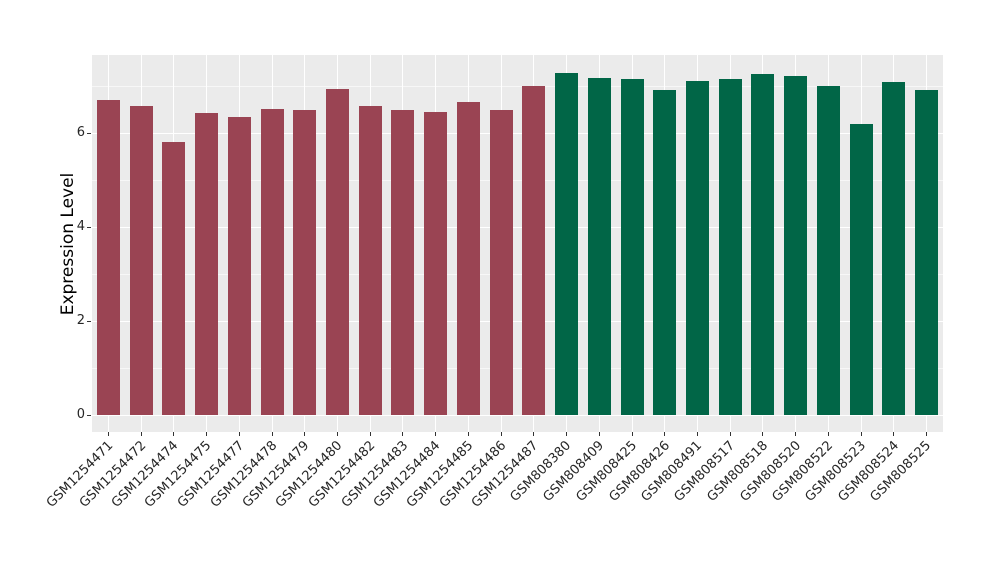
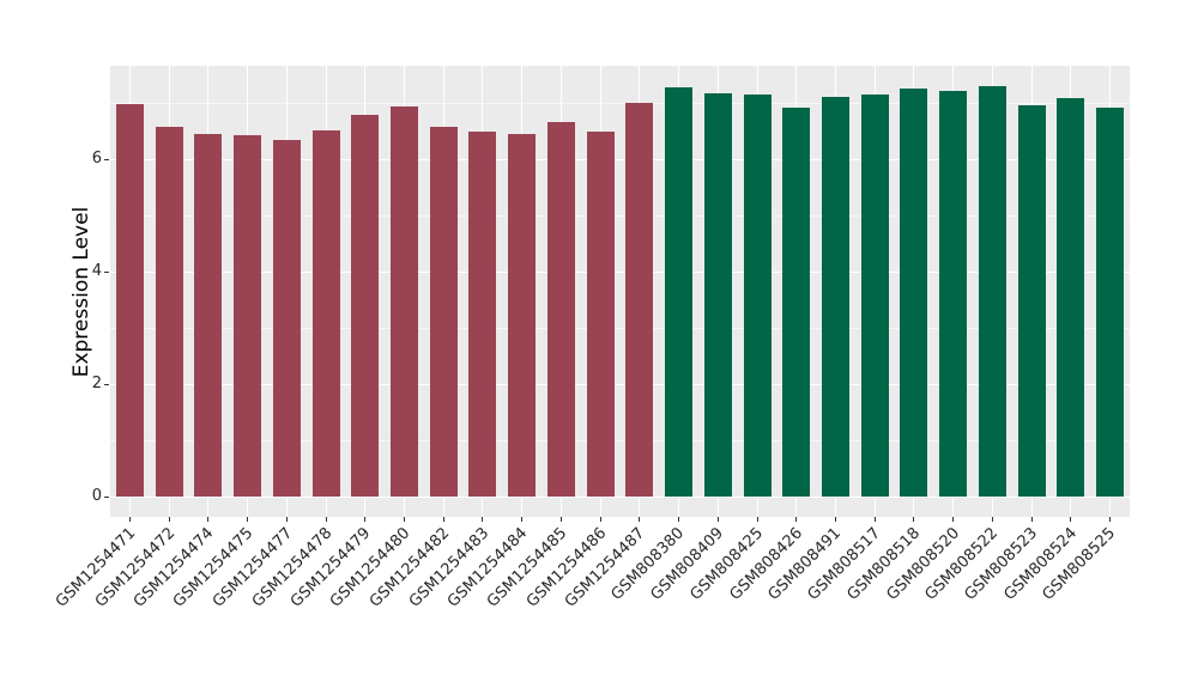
GSM1254471: 6.7 -> 7.0
GSM1254474: 5.8 -> 6.4
GSM1254479: 6.5 -> 6.8
GSM808522: 7.0 -> 7.3
GSM808523: 6.2 -> 7.0
